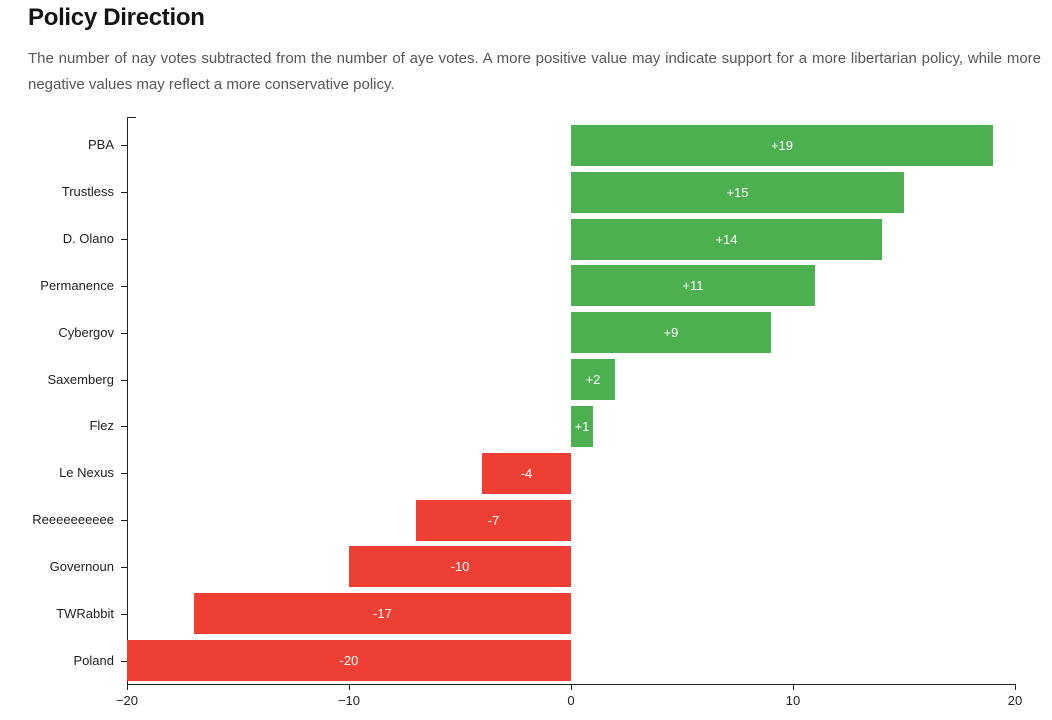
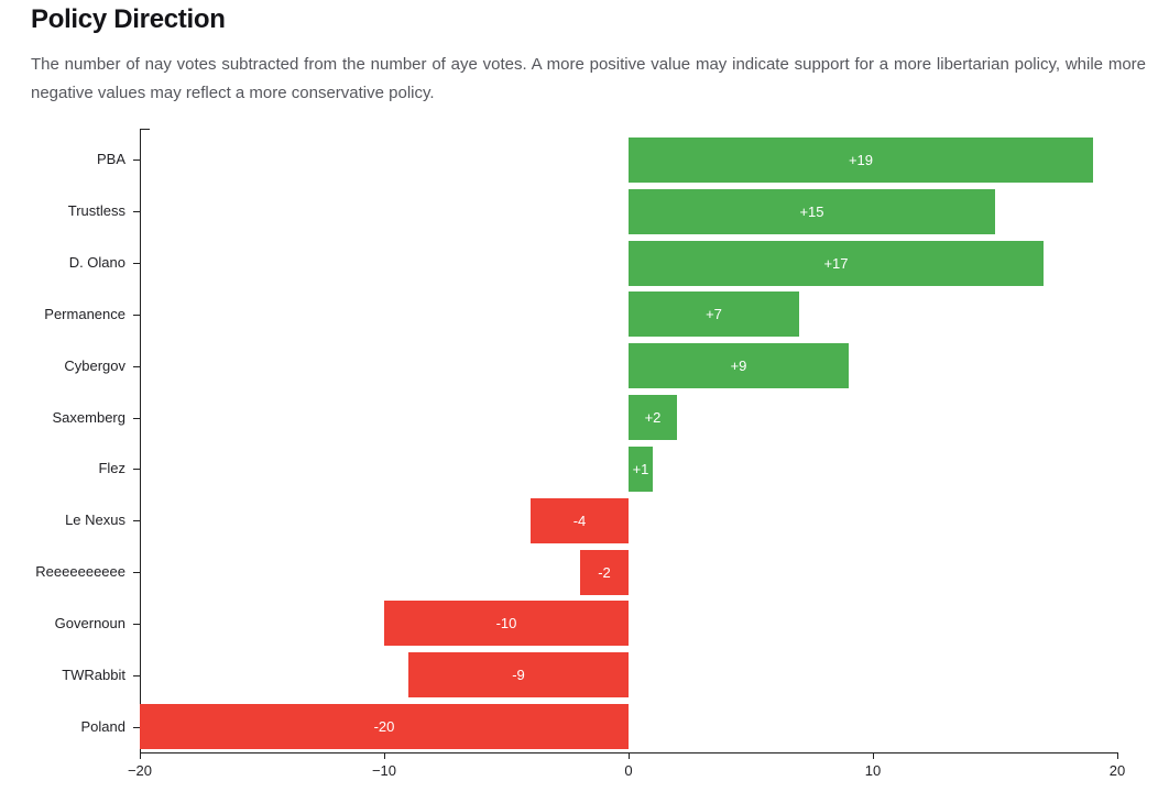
D. Olano: +14 -> +17
Permanence: +11 -> +7
Reeeeeeeeee: -7 -> -2
TWRabbit: -17 -> -9
